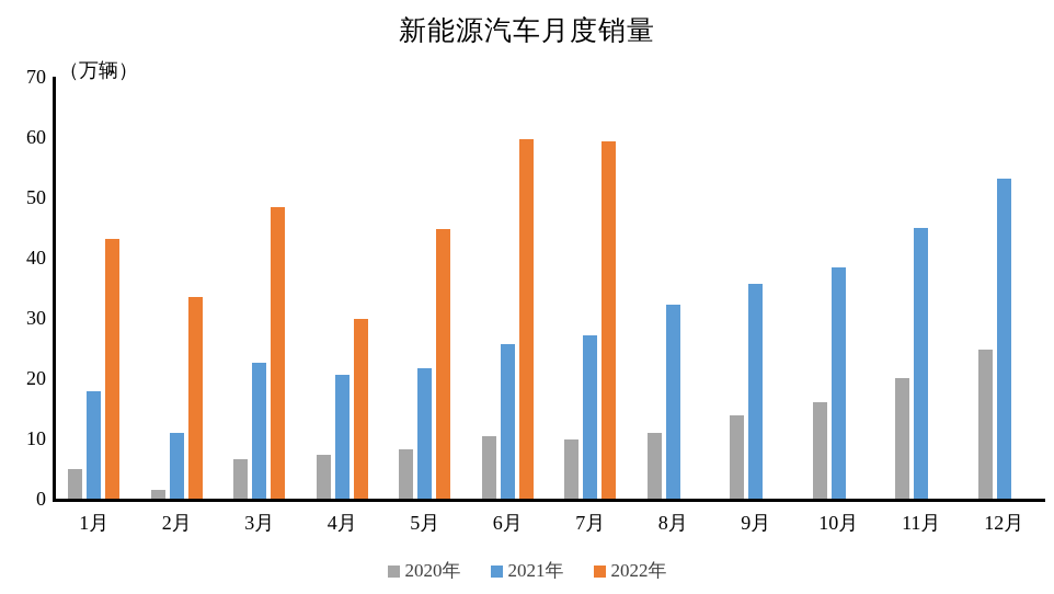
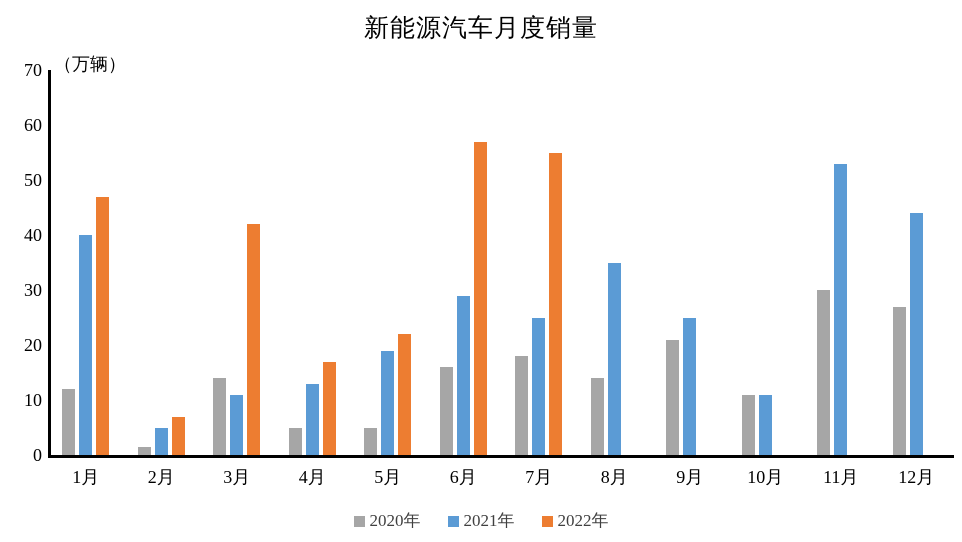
2020年/1月: 5 -> 12
2021年/1月: 18 -> 40
2022年/1月: 43 -> 47
2021年/2月: 11 -> 5
2022年/2月: 33 -> 7
2020年/3月: 6 -> 14
2021年/3月: 23 -> 11
2022年/3月: 48 -> 42
2020年/4月: 7 -> 5
2021年/4月: 21 -> 13
2022年/4月: 30 -> 17
2020年/5月: 8 -> 5
2021年/5月: 22 -> 19
2022年/5月: 45 -> 22
2020年/6月: 10 -> 16
2021年/6月: 26 -> 29
2022年/6月: 60 -> 57
2020年/7月: 10 -> 18
2021年/7月: 27 -> 25
2022年/7月: 59 -> 55
2020年/8月: 11 -> 14
2021年/8月: 32 -> 35
2020年/9月: 14 -> 21
2021年/9月: 36 -> 25
2020年/10月: 16 -> 11
2021年/10月: 38 -> 11
2020年/11月: 20 -> 30
2021年/11月: 45 -> 53
2020年/12月: 25 -> 27
2021年/12月: 53 -> 44
